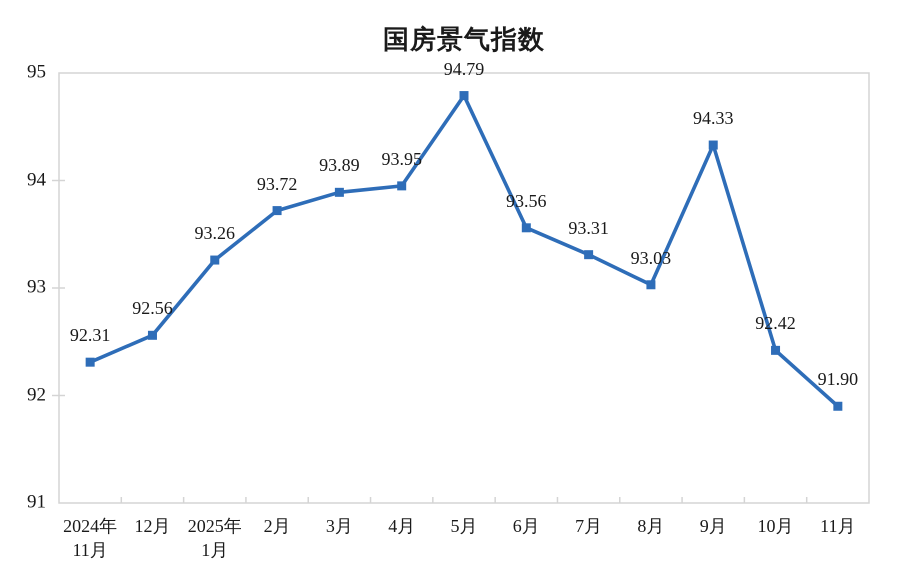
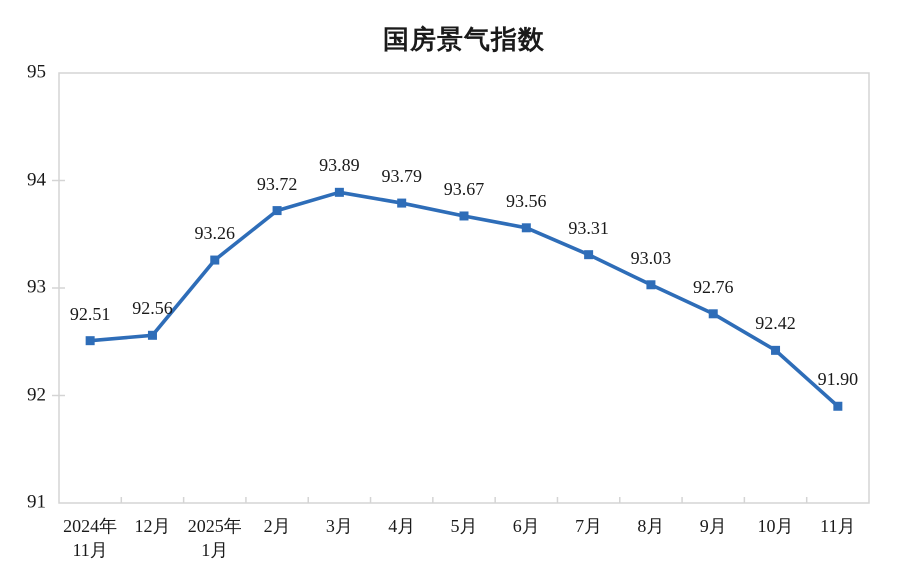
2024年 11月: 92.31 -> 92.51
4月: 93.95 -> 93.79
5月: 94.79 -> 93.67
9月: 94.33 -> 92.76
